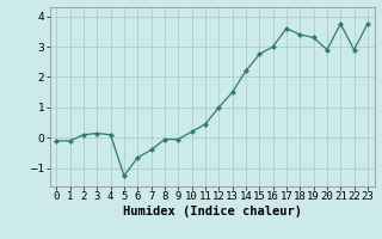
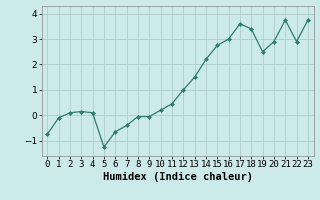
0: -0.10 -> -0.75
19: 3.30 -> 2.50
